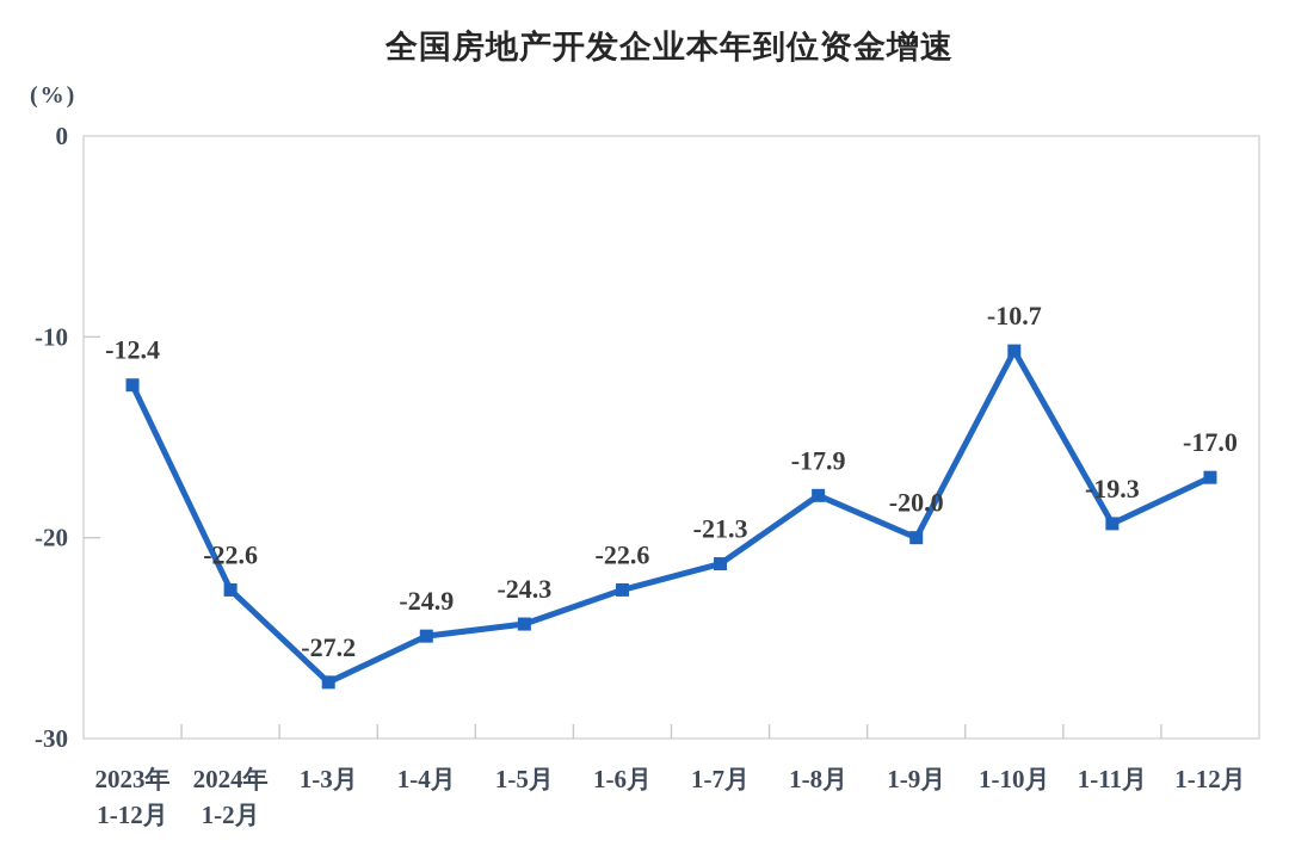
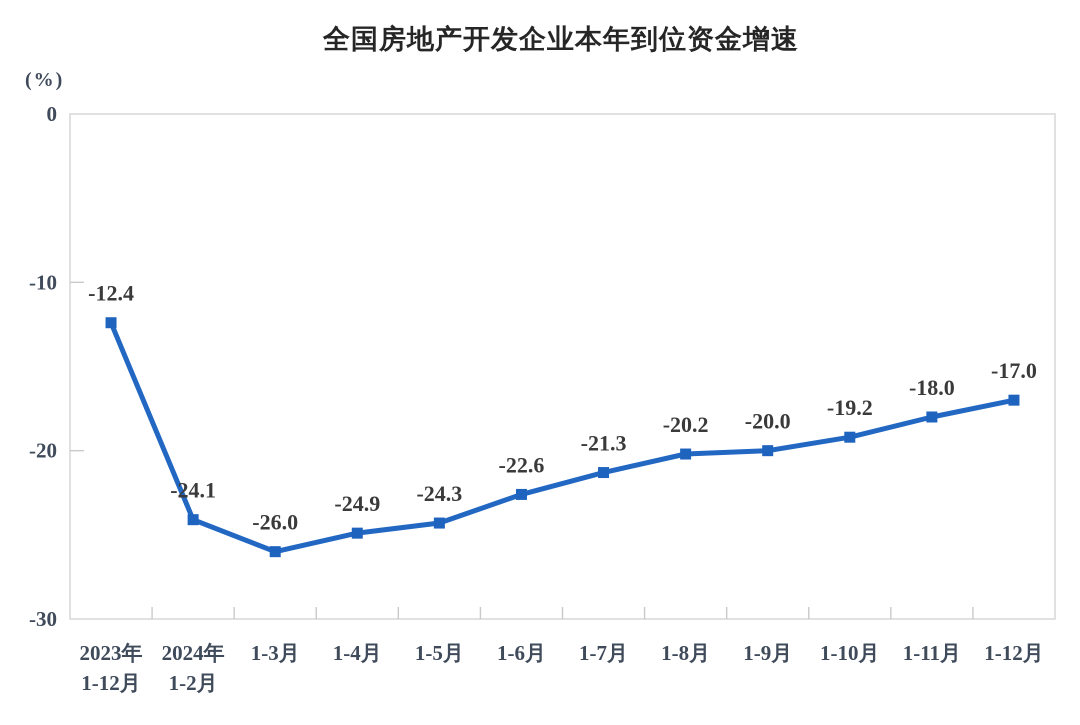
2024年 1-2月: -22.6 -> -24.1
1-3月: -27.2 -> -26.0
1-8月: -17.9 -> -20.2
1-10月: -10.7 -> -19.2
1-11月: -19.3 -> -18.0
